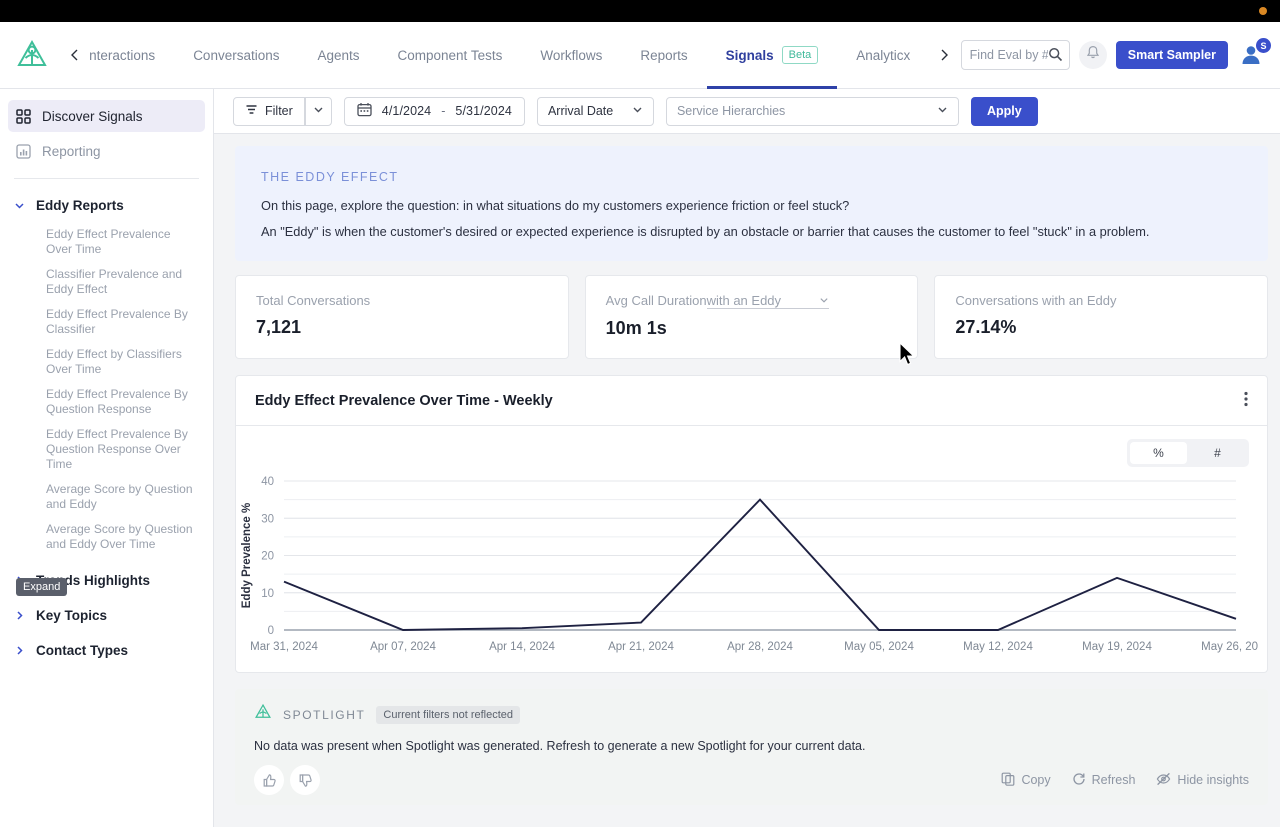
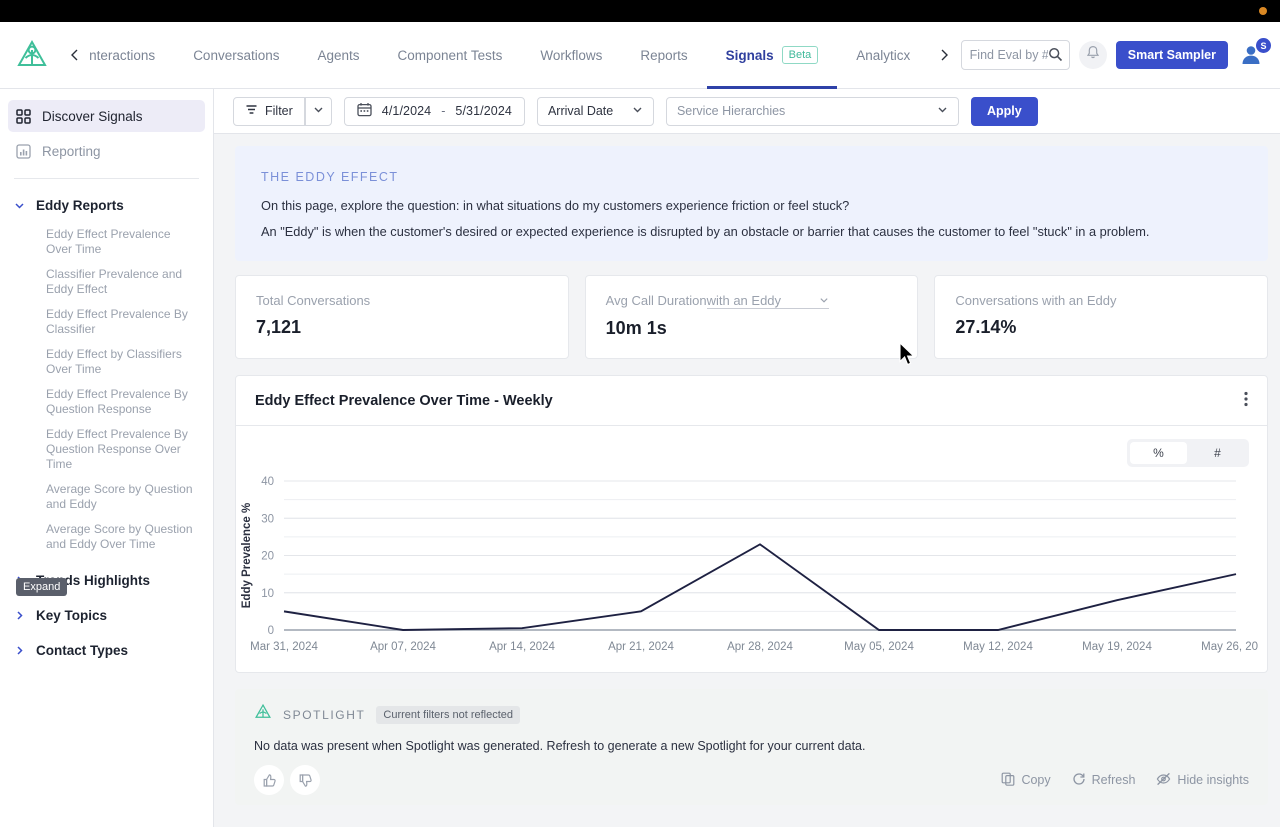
Mar 31, 2024: 13 -> 5
Apr 21, 2024: 2 -> 5
Apr 28, 2024: 35 -> 23
May 19, 2024: 14 -> 8
May 26, 2024: 3 -> 15
